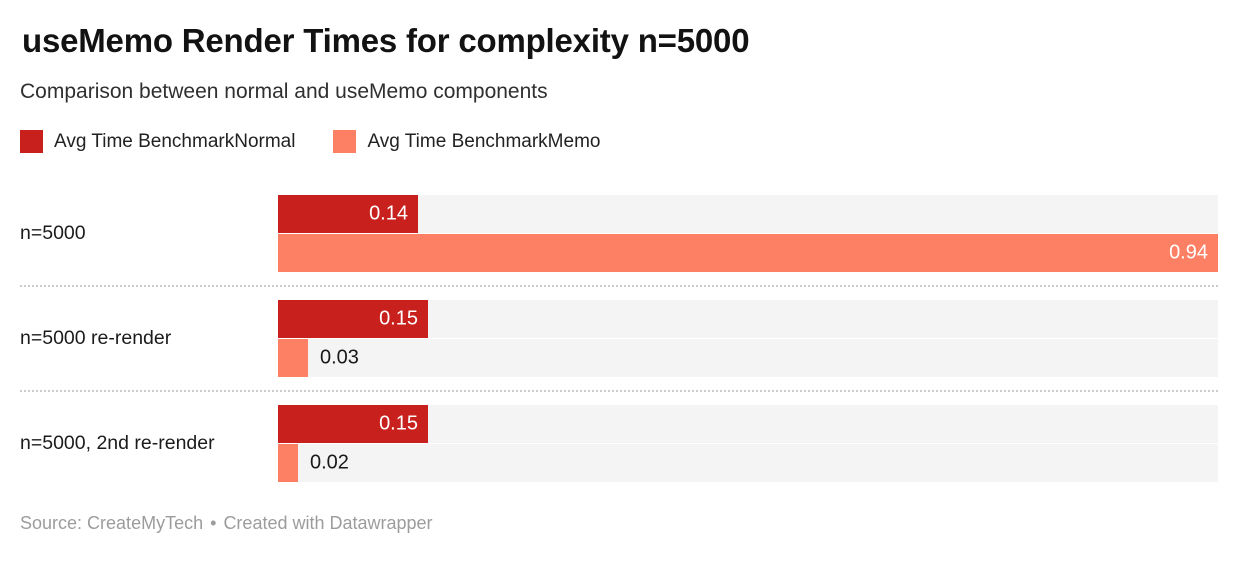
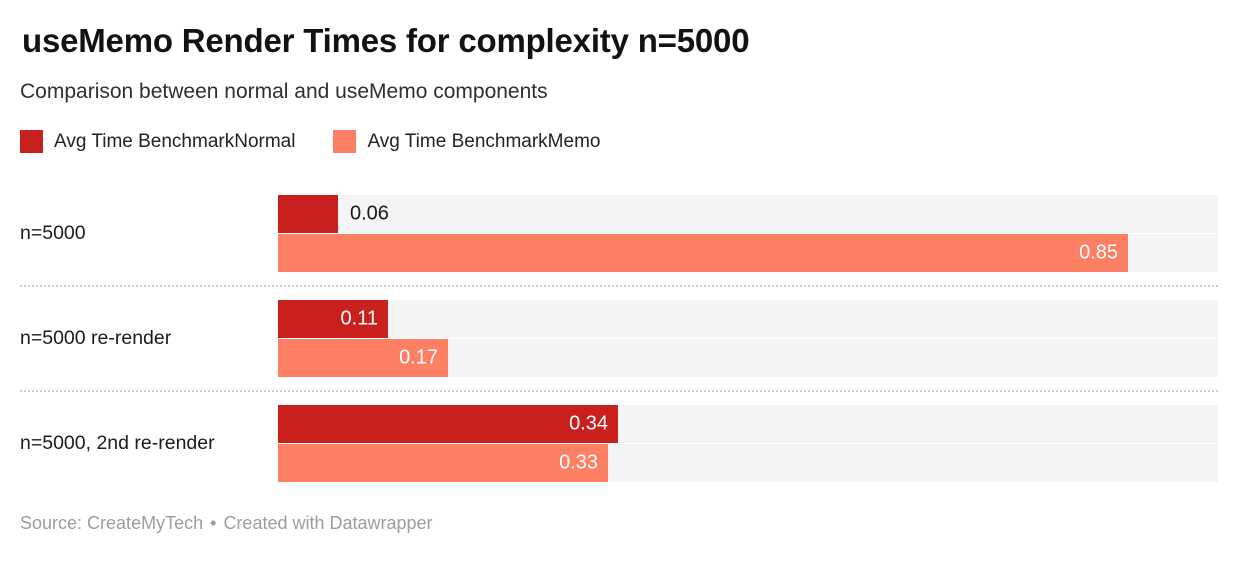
Avg Time BenchmarkNormal/n=5000: 0.14 -> 0.06
Avg Time BenchmarkMemo/n=5000: 0.94 -> 0.85
Avg Time BenchmarkNormal/n=5000 re-render: 0.15 -> 0.11
Avg Time BenchmarkMemo/n=5000 re-render: 0.03 -> 0.17
Avg Time BenchmarkNormal/n=5000, 2nd re-render: 0.15 -> 0.34
Avg Time BenchmarkMemo/n=5000, 2nd re-render: 0.02 -> 0.33
